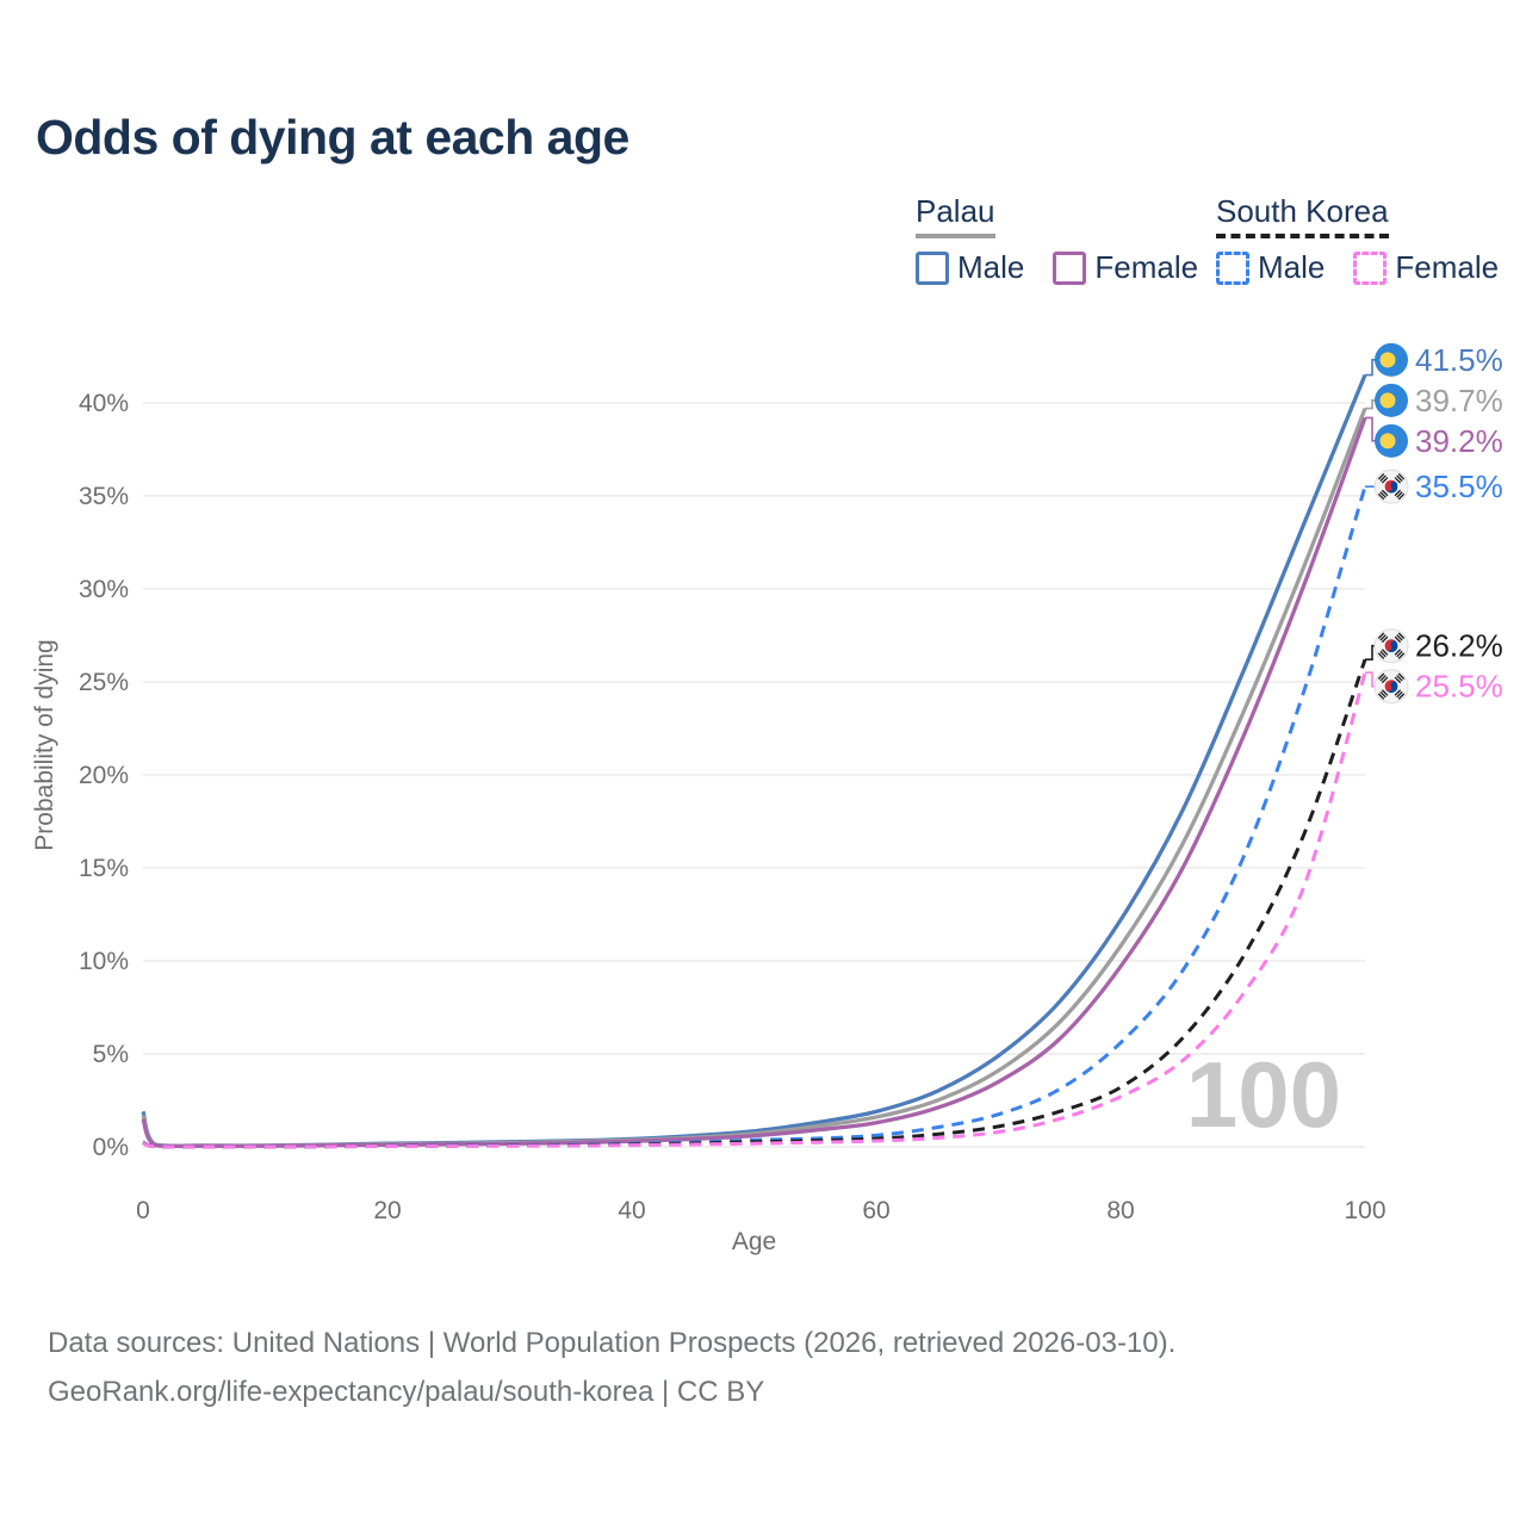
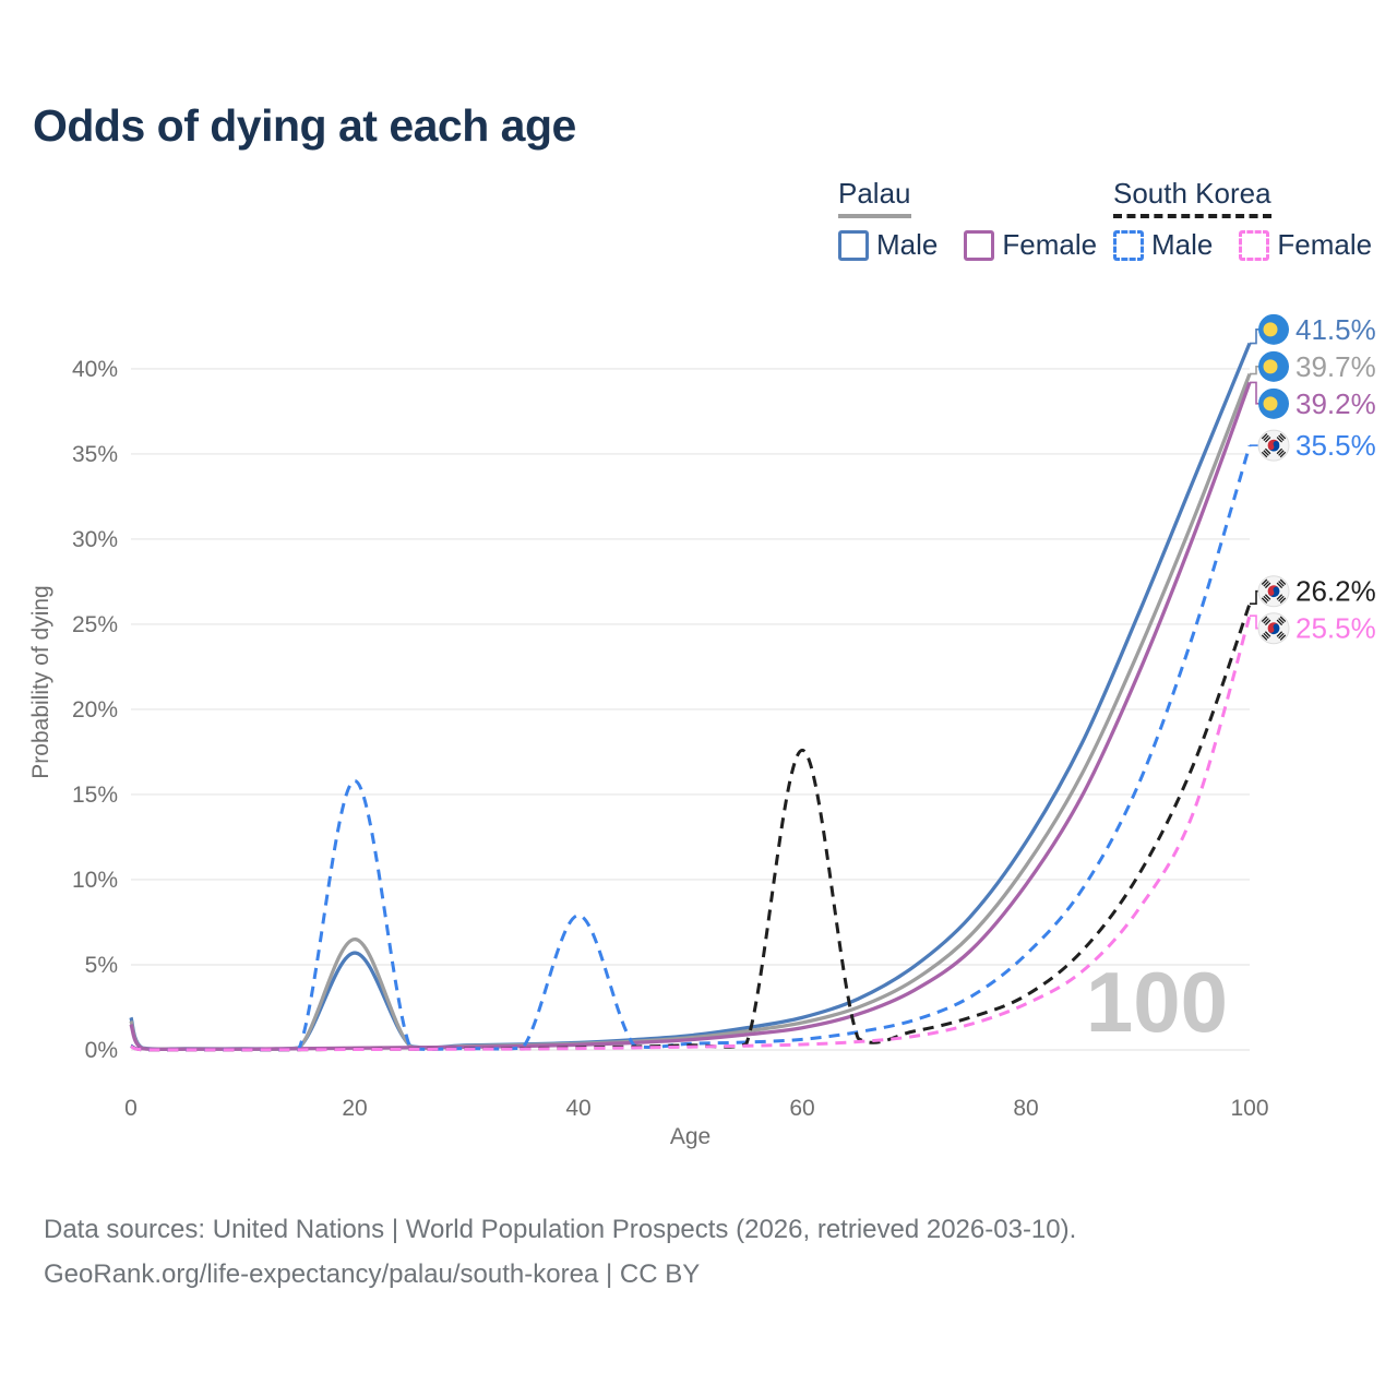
Palau Male/20: 0.2% -> 5.7%
Palau/20: 0.1% -> 6.5%
South Korea Male/20: 0.1% -> 15.8%
South Korea Male/40: 0.2% -> 7.9%
South Korea/60: 0.4% -> 17.6%
